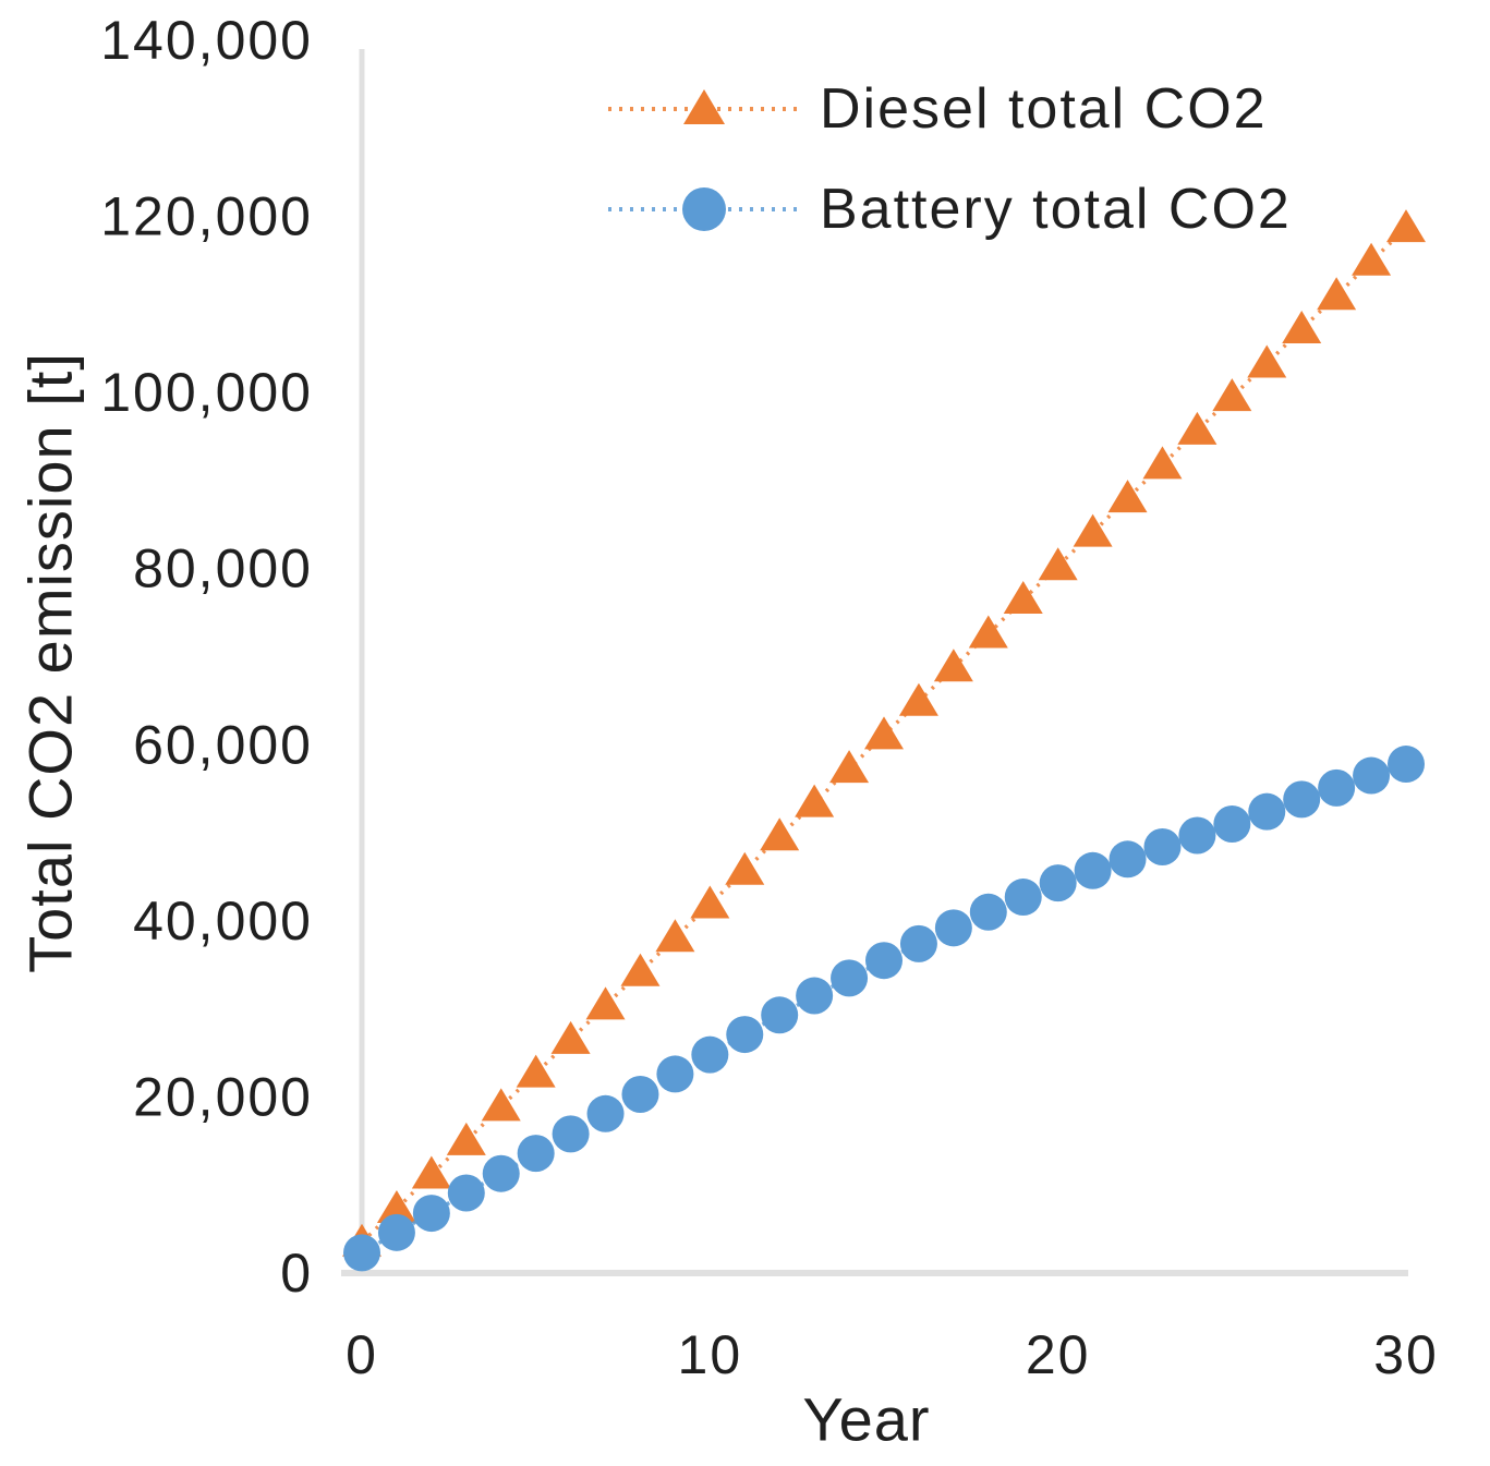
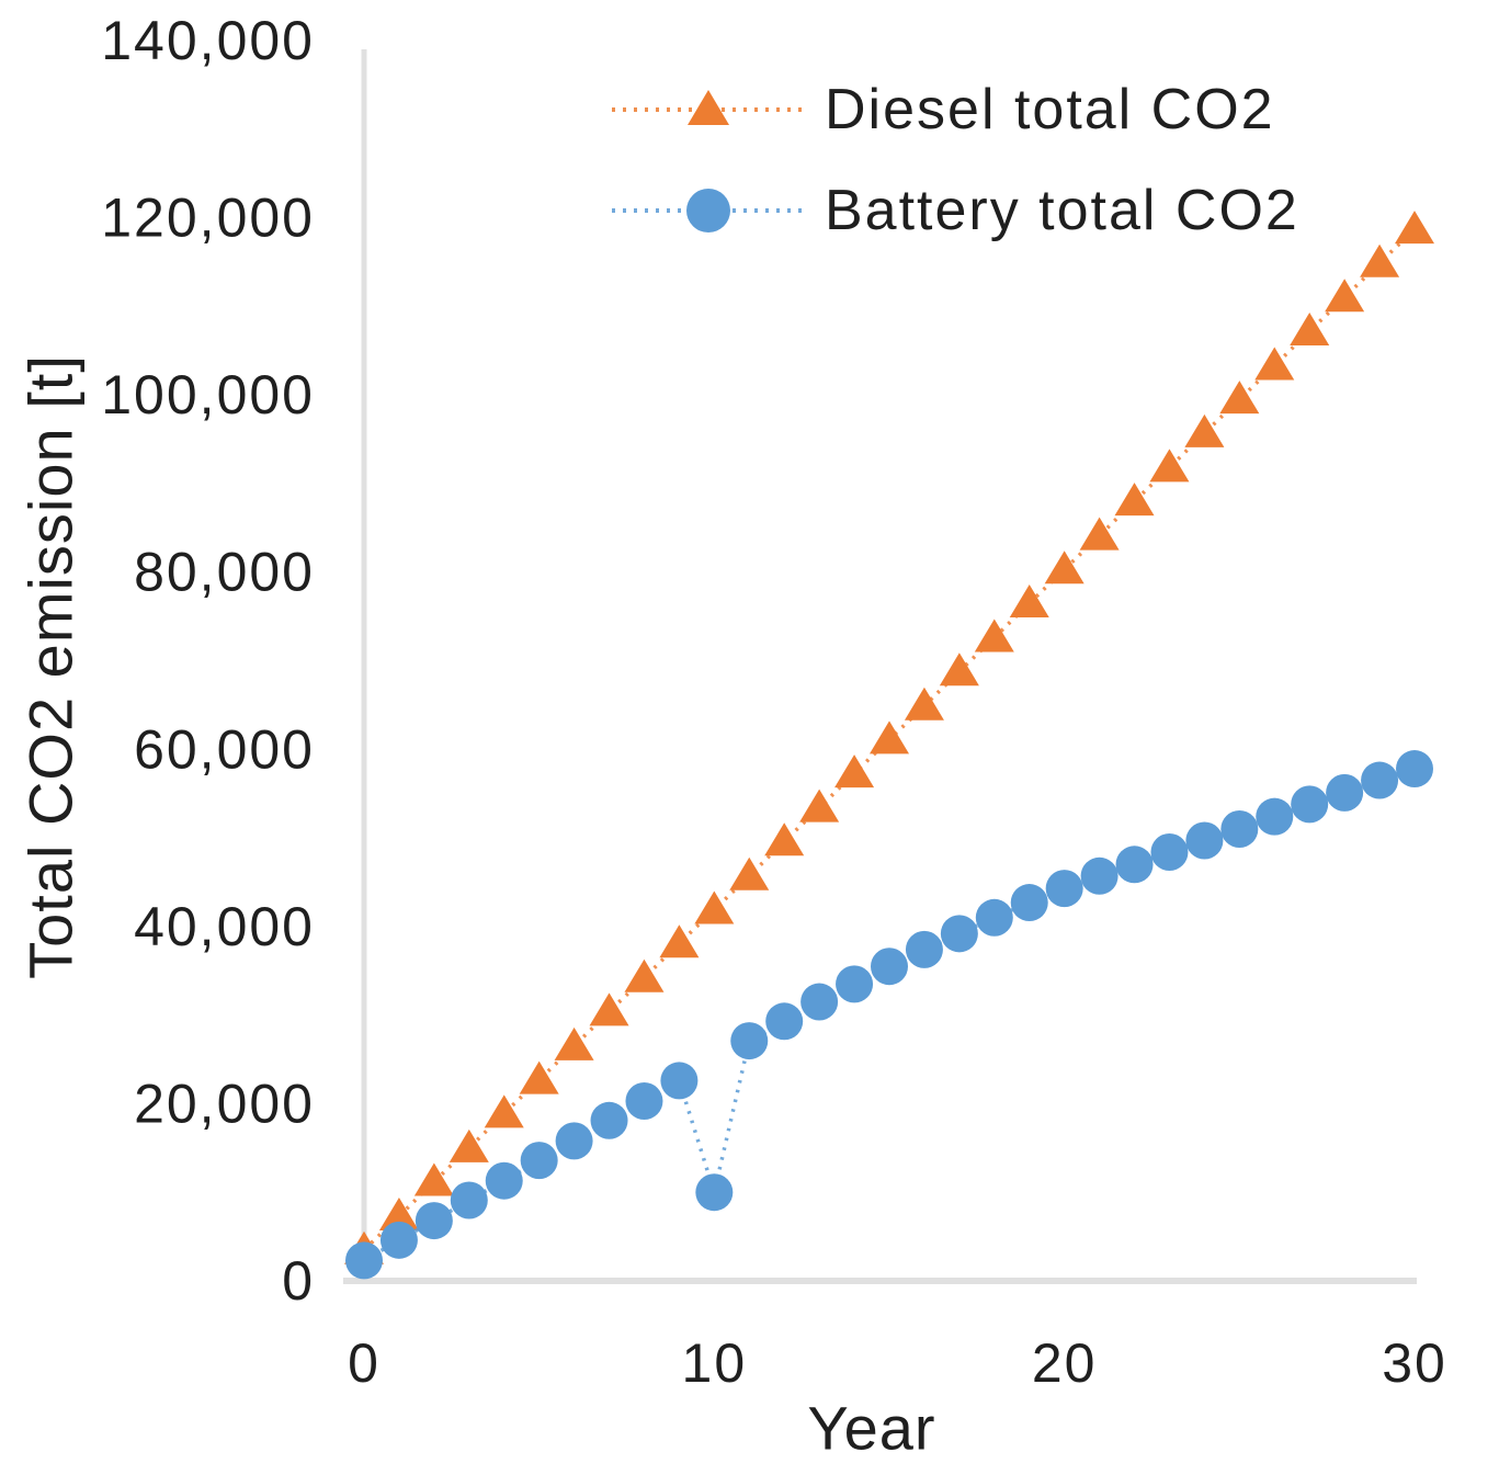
Battery total CO2/10: 25000 -> 10000
